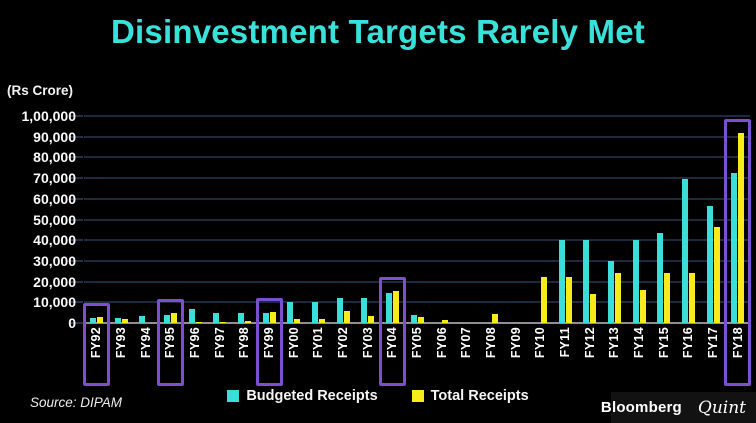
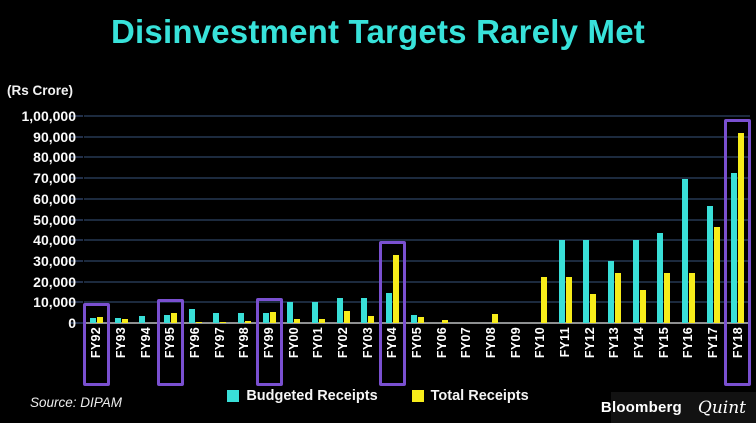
Total Receipts/FY04: 16000 -> 33000
